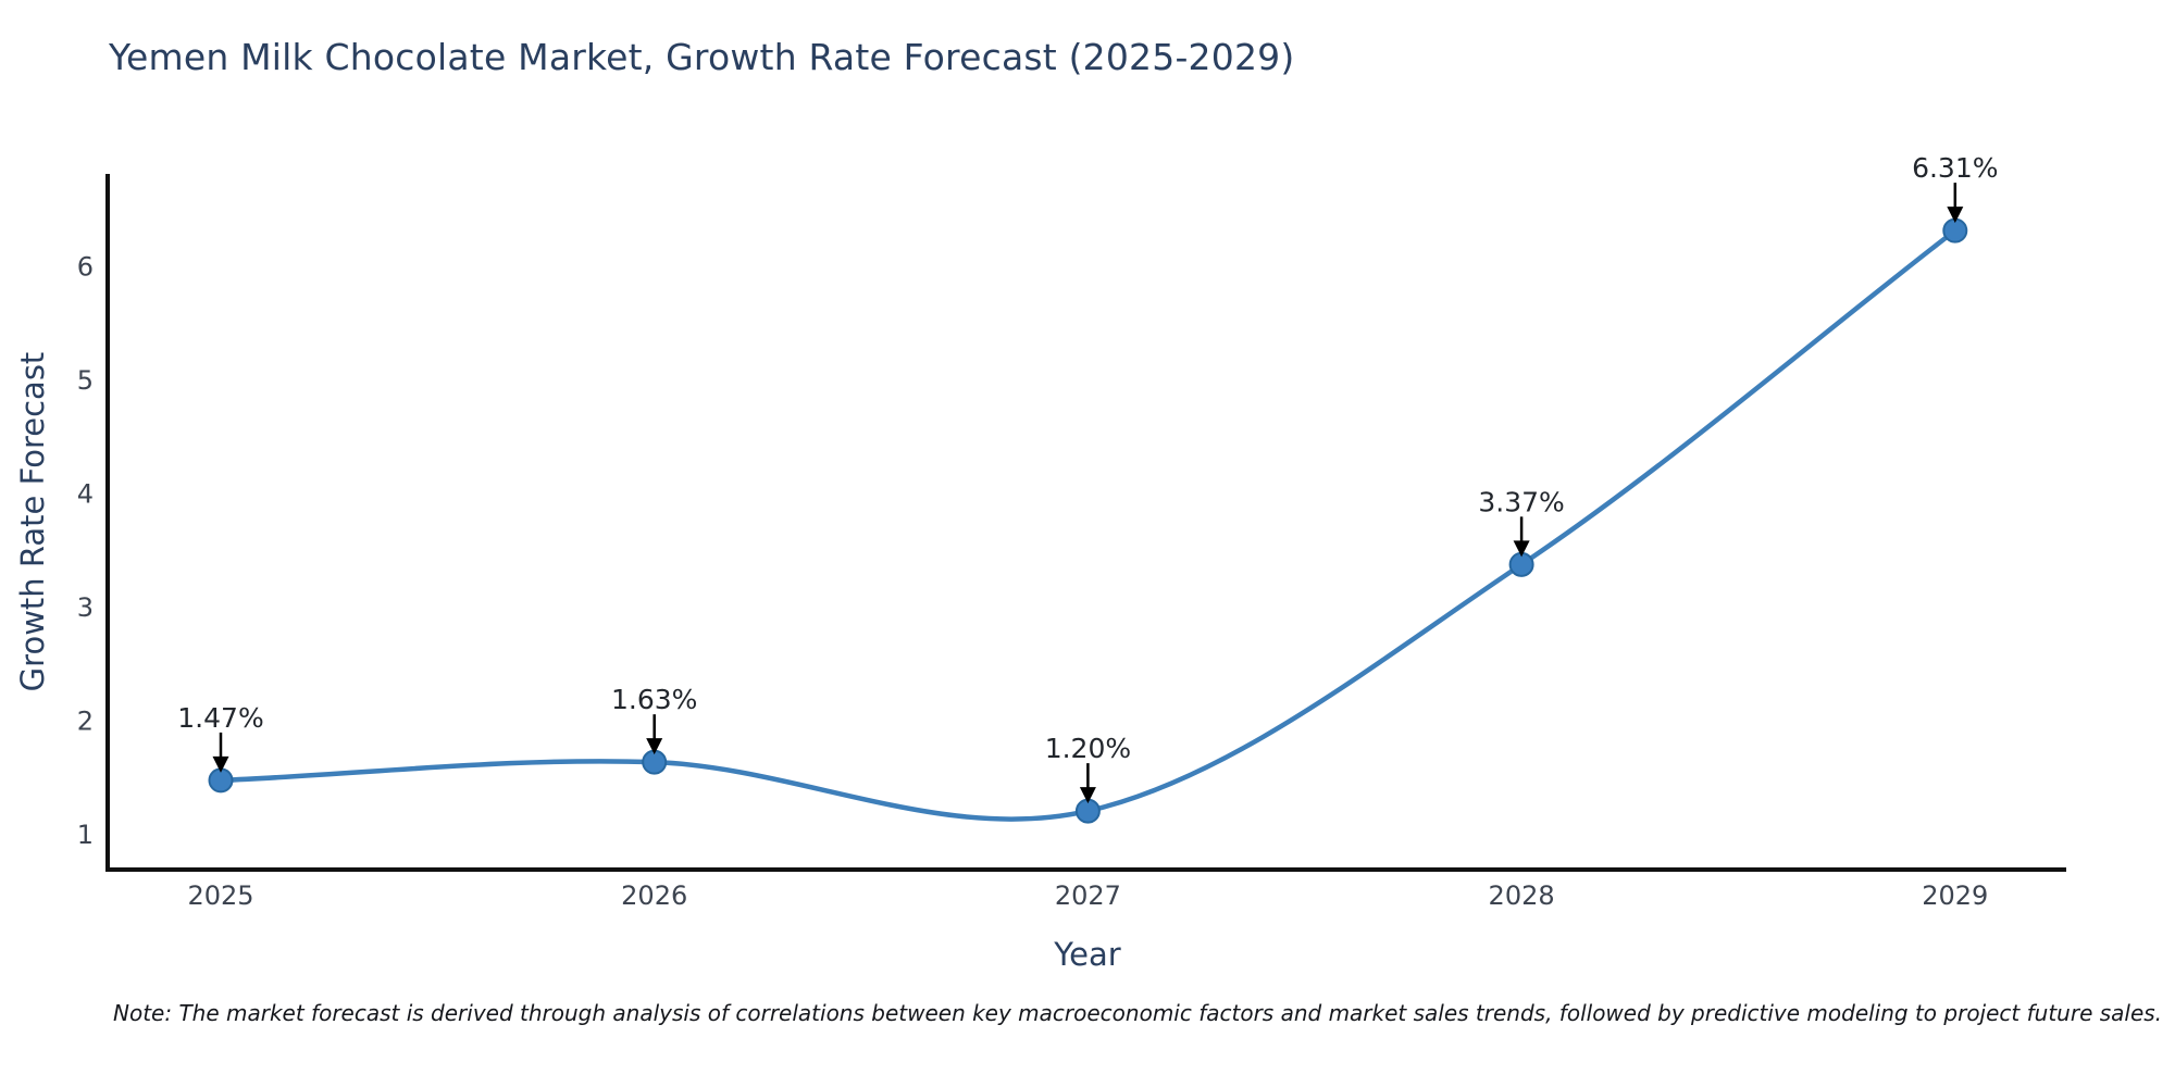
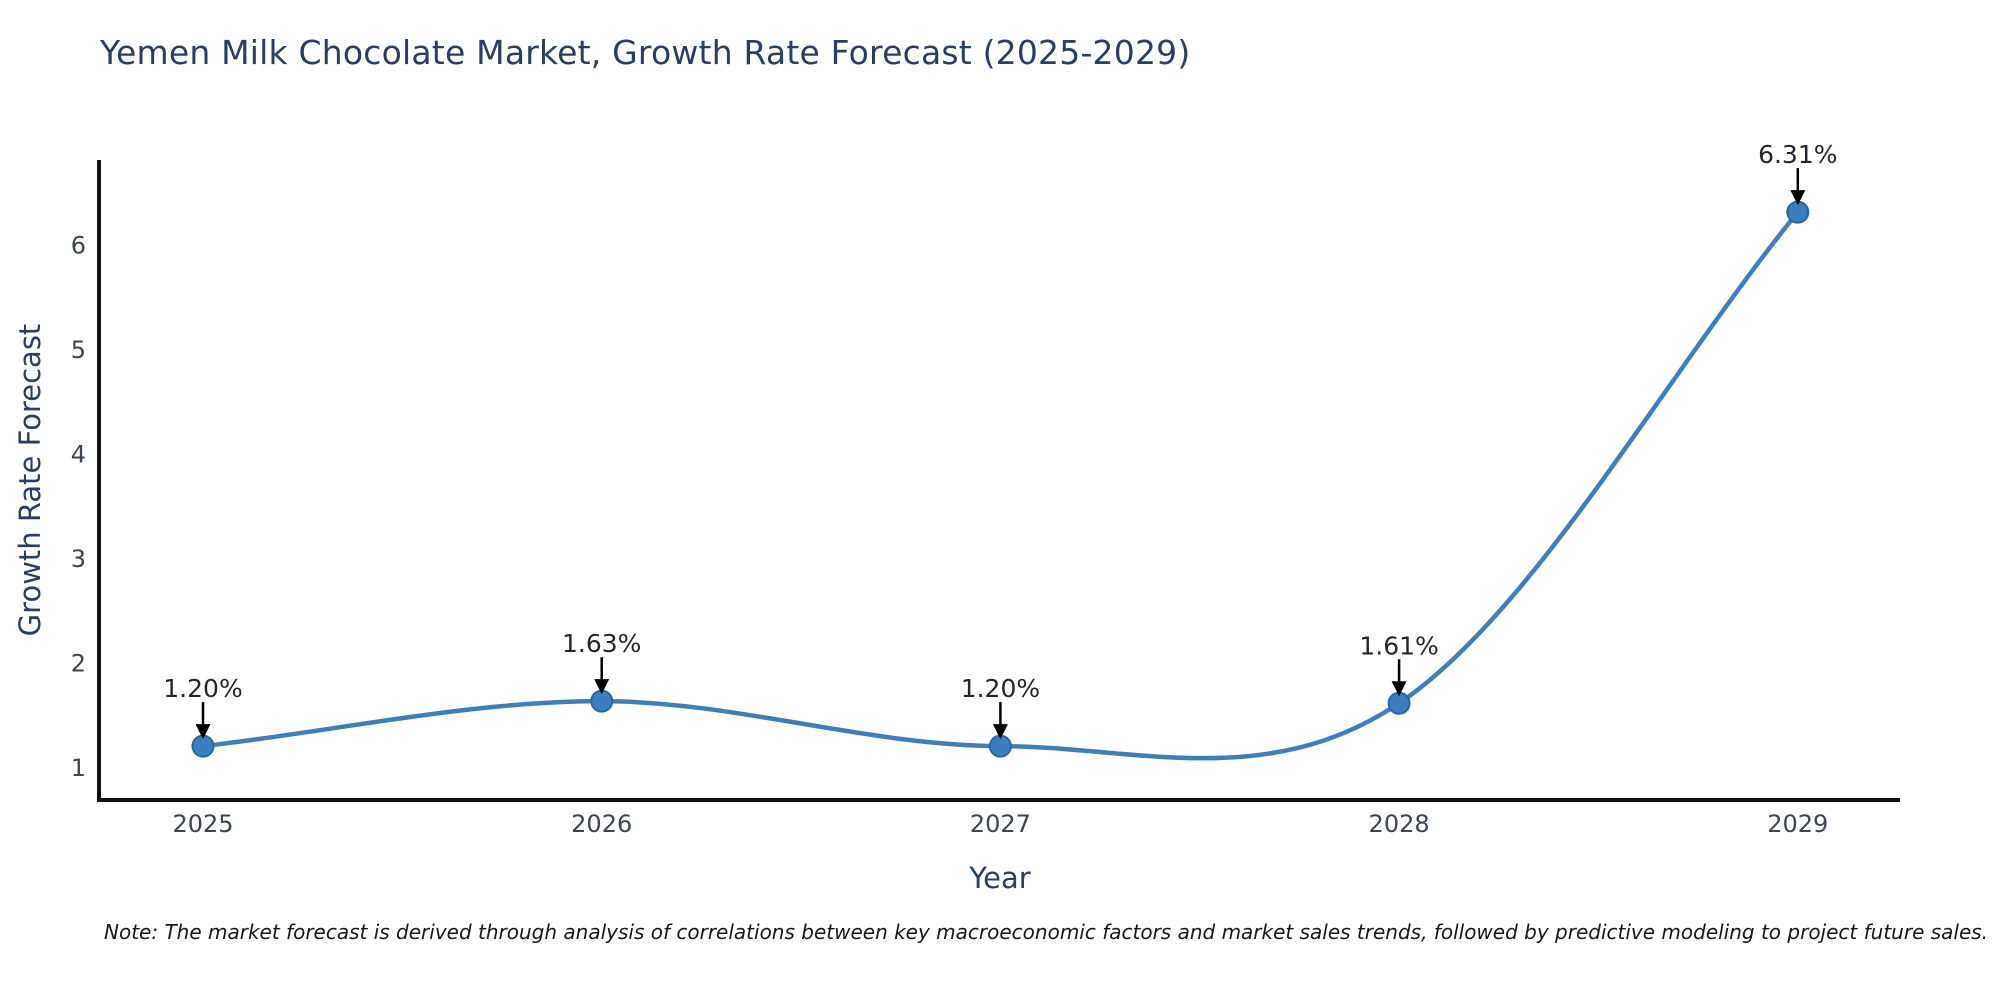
2025: 1.47% -> 1.20%
2028: 3.37% -> 1.61%
